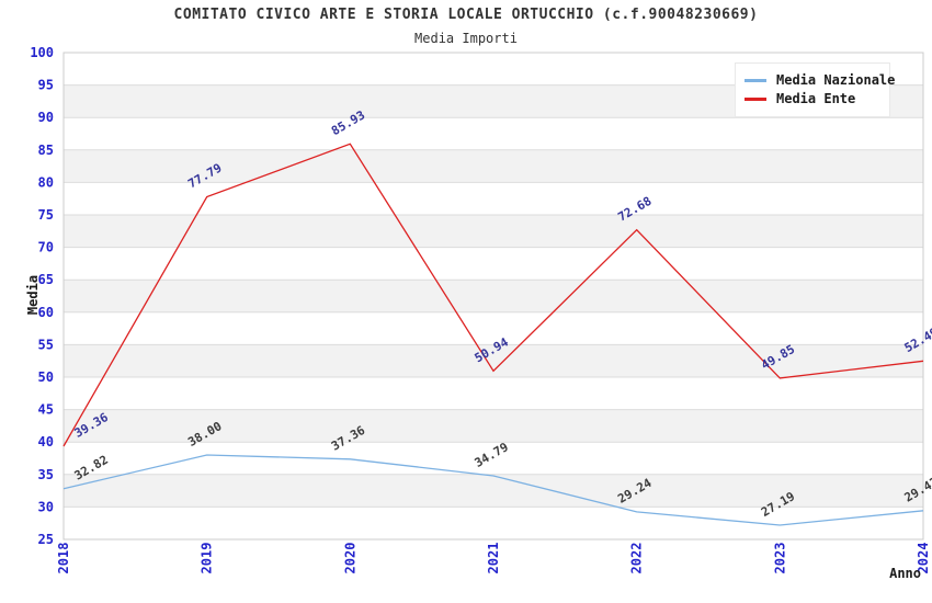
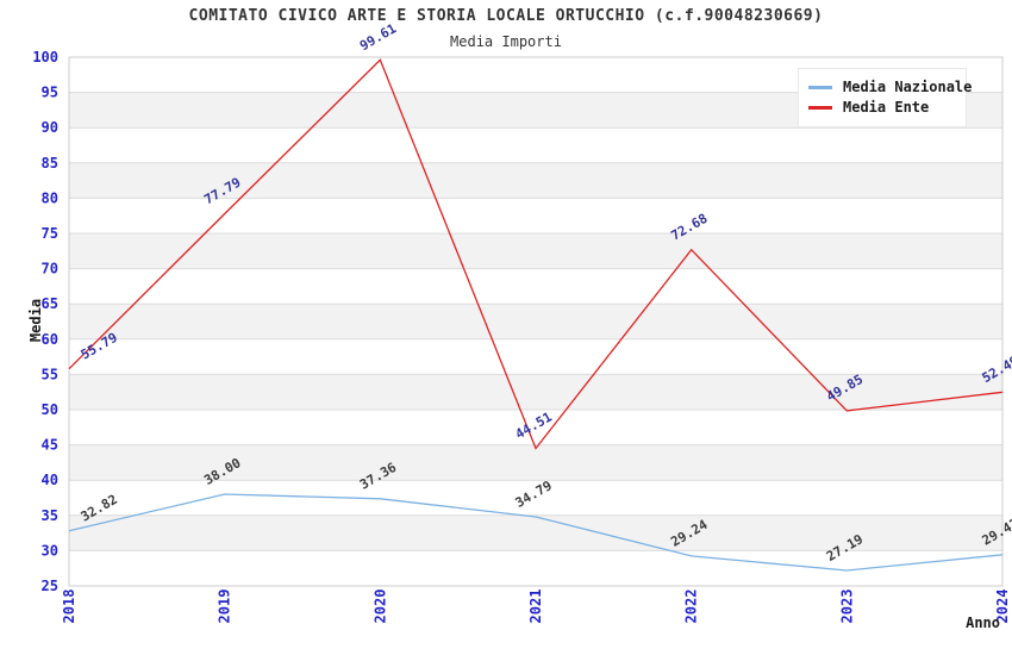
Media Ente/2018: 39.36 -> 55.79
Media Ente/2020: 85.93 -> 99.61
Media Ente/2021: 50.94 -> 44.51
